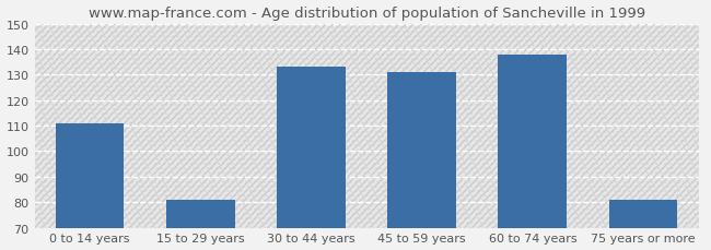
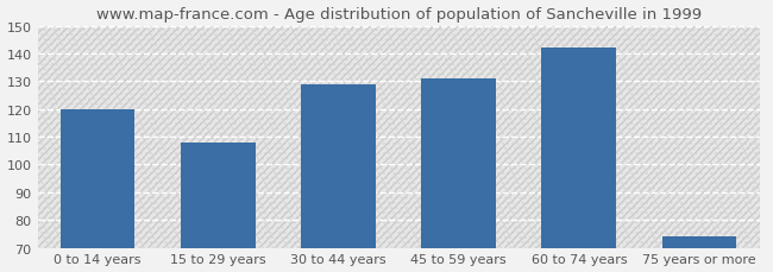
0 to 14 years: 111 -> 120
15 to 29 years: 81 -> 108
30 to 44 years: 133 -> 129
60 to 74 years: 138 -> 142
75 years or more: 81 -> 74
